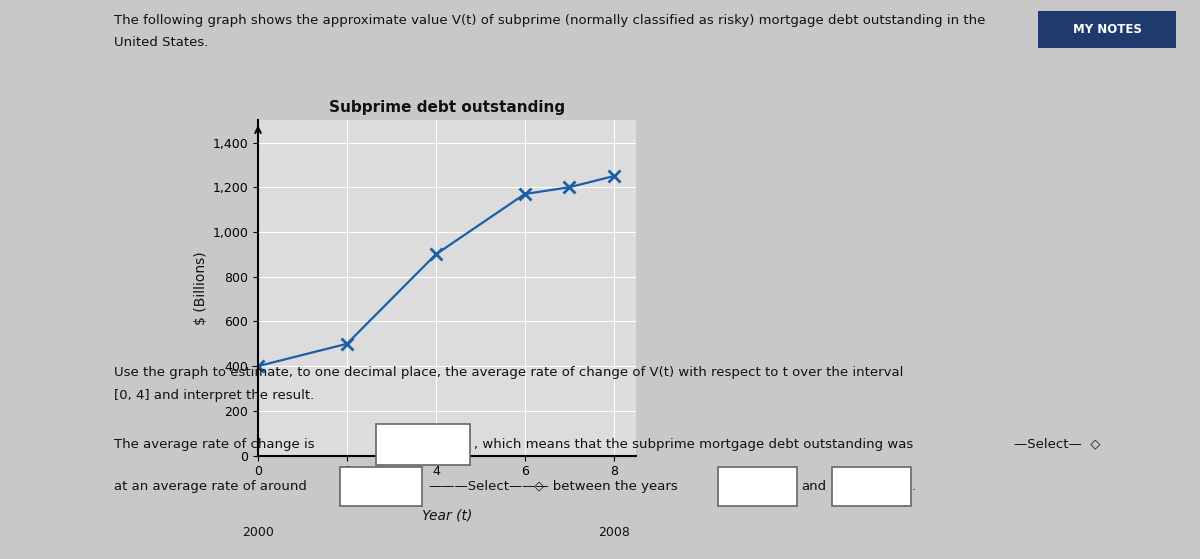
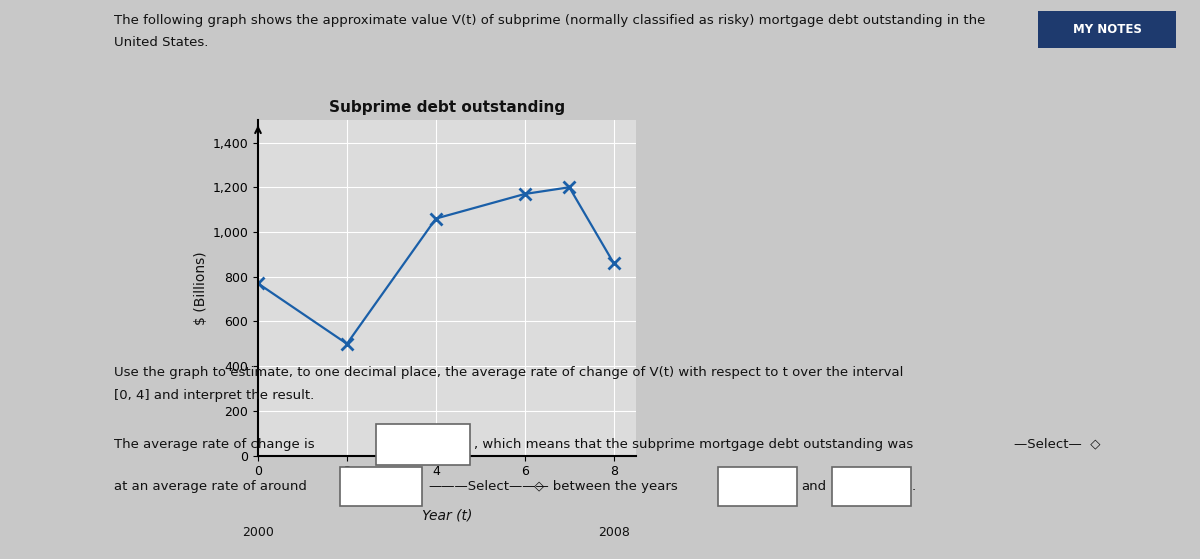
0: 400 -> 770
4: 900 -> 1,060
8: 1,250 -> 860
